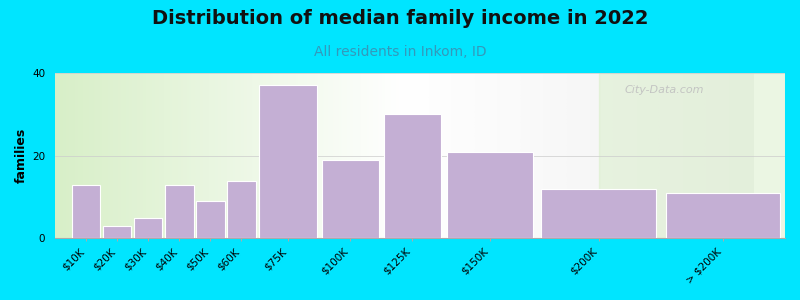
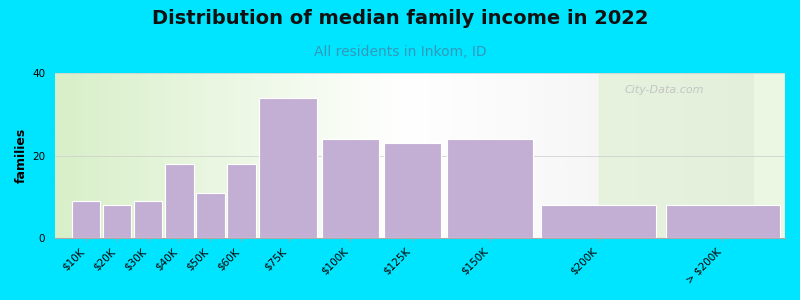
$10K: 13 -> 9
$20K: 3 -> 8
$30K: 5 -> 9
$40K: 13 -> 18
$50K: 9 -> 11
$60K: 14 -> 18
$75K: 37 -> 34
$100K: 19 -> 24
$125K: 30 -> 23
$150K: 21 -> 24
$200K: 12 -> 8
> $200K: 11 -> 8
